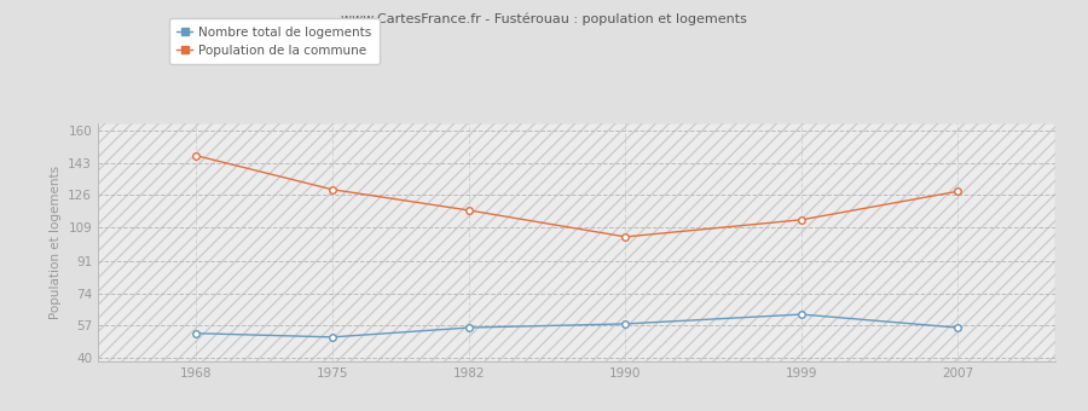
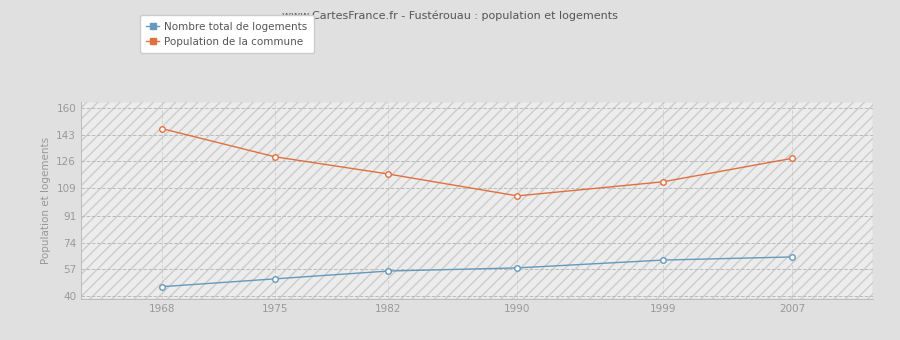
Nombre total de logements/1968: 53 -> 46
Nombre total de logements/2007: 56 -> 65
